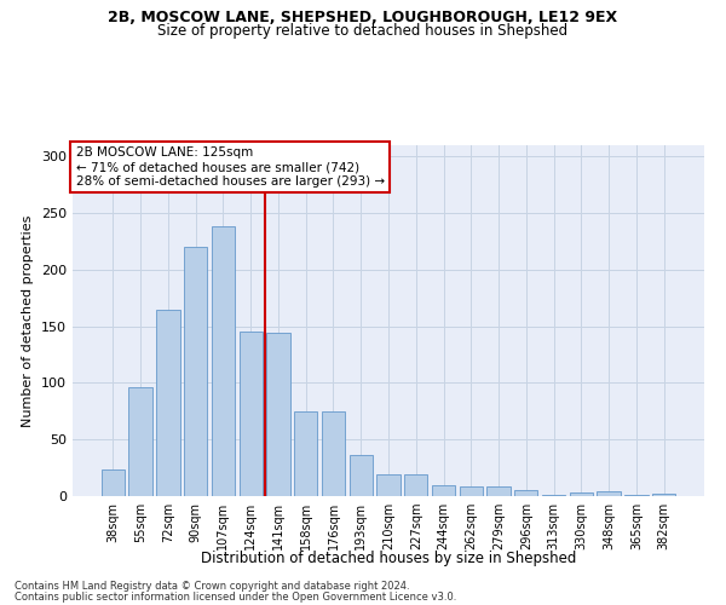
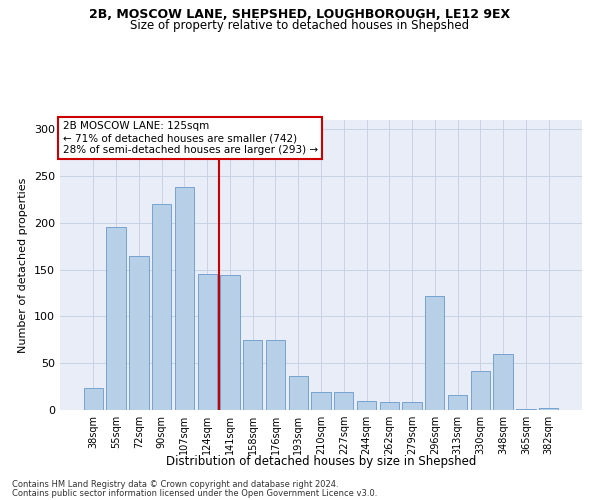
55sqm: 96 -> 196
296sqm: 5 -> 122
313sqm: 1 -> 16
330sqm: 3 -> 42
348sqm: 4 -> 60
